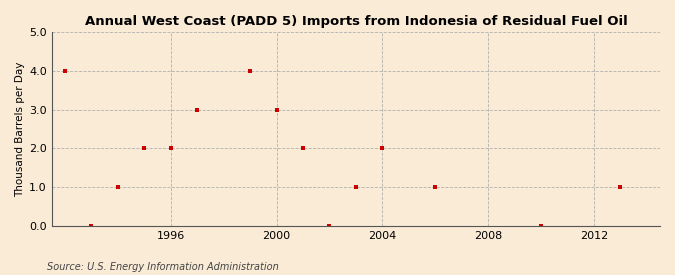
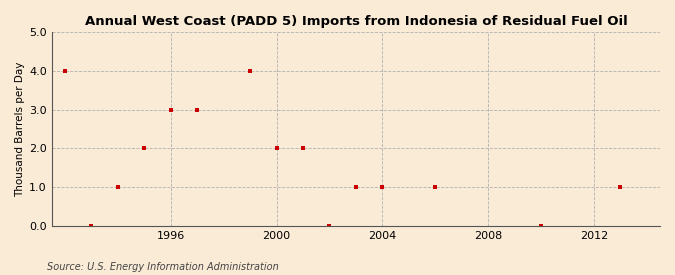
1996: 2 -> 3
2000: 3 -> 2
2004: 2 -> 1
